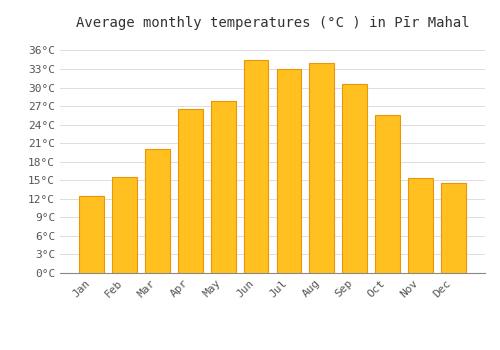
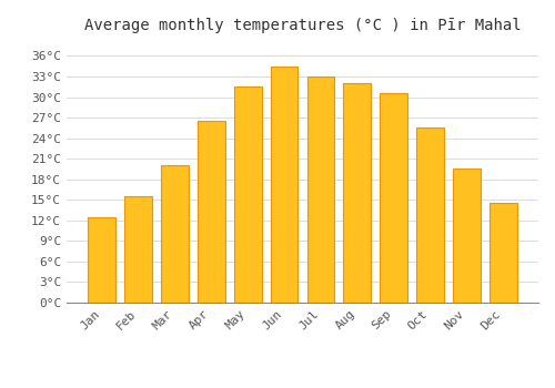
May: 27.8°C -> 31.5°C
Aug: 34.0°C -> 32.0°C
Nov: 15.4°C -> 19.5°C
